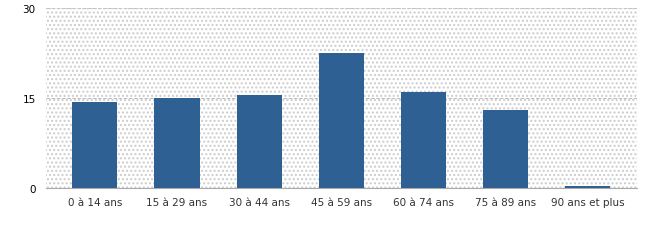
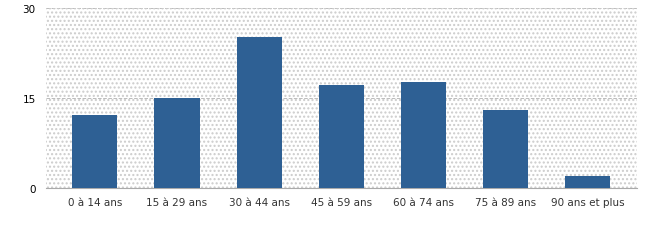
0 à 14 ans: 14.3 -> 12.2
30 à 44 ans: 15.5 -> 25.2
45 à 59 ans: 22.5 -> 17.2
60 à 74 ans: 16.0 -> 17.6
90 ans et plus: 0.3 -> 2.0
